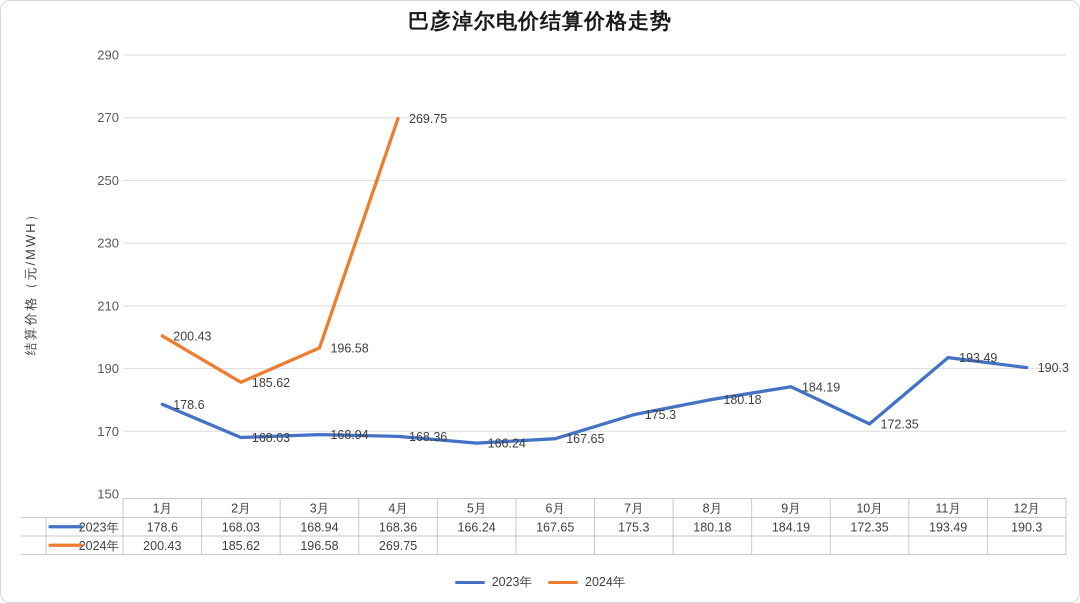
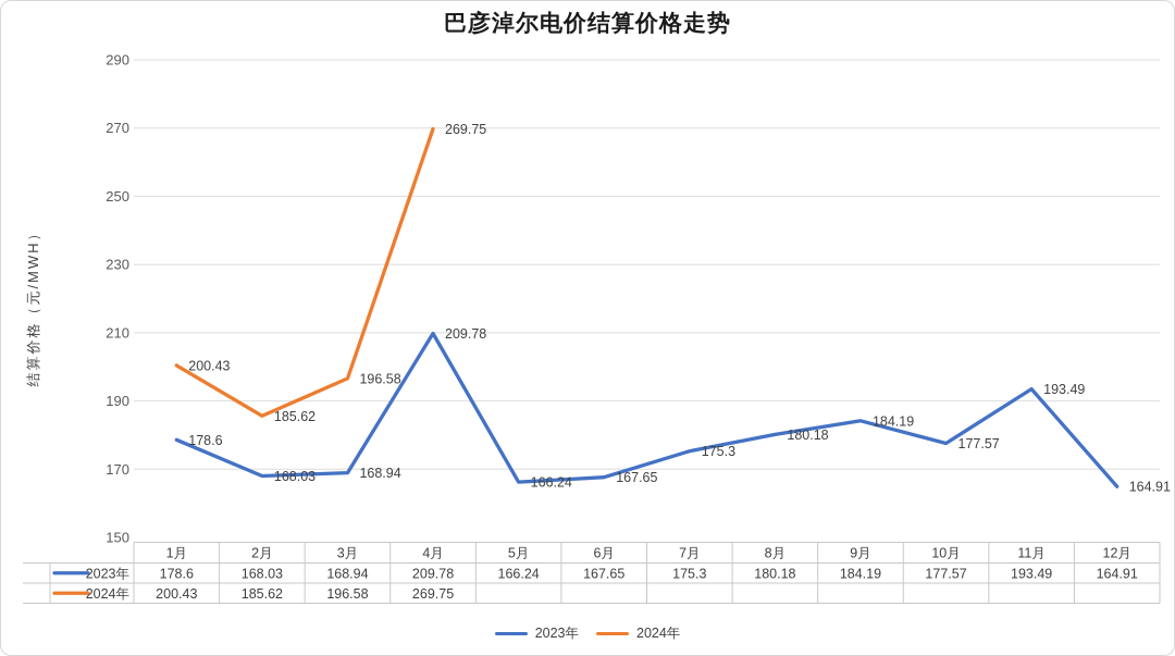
2023年/4月: 168.36 -> 209.78
2023年/10月: 172.35 -> 177.57
2023年/12月: 190.3 -> 164.91
